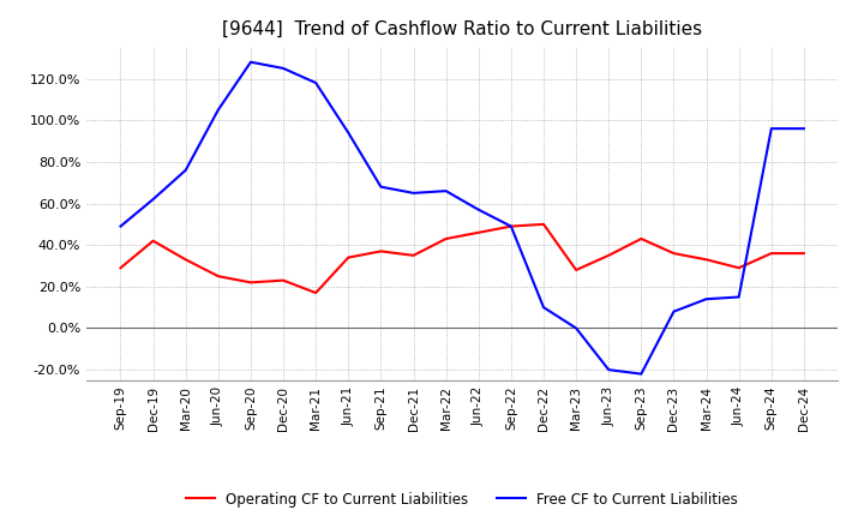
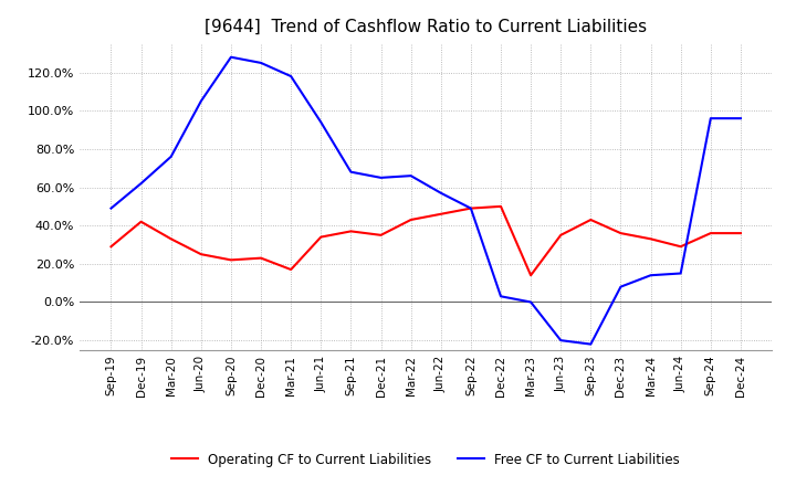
Free CF to Current Liabilities/Dec-22: 10% -> 3%
Operating CF to Current Liabilities/Mar-23: 28% -> 14%
